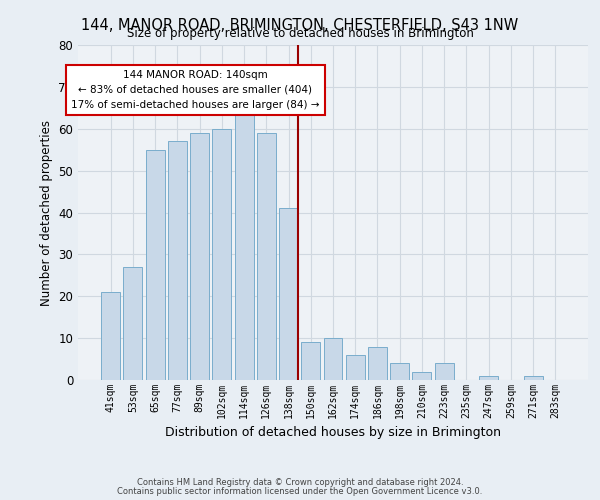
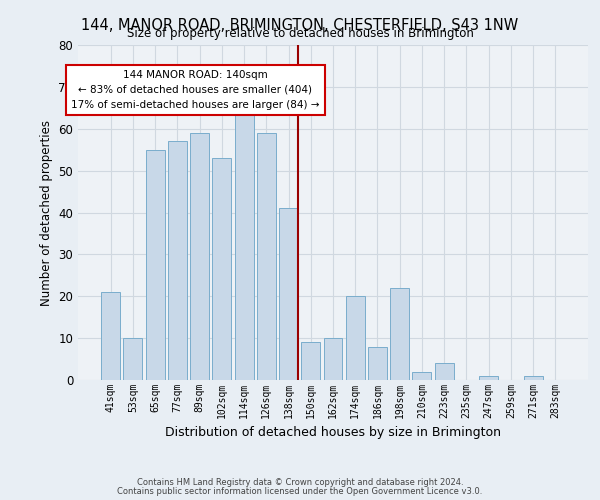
53sqm: 27 -> 10
102sqm: 60 -> 53
174sqm: 6 -> 20
198sqm: 4 -> 22
